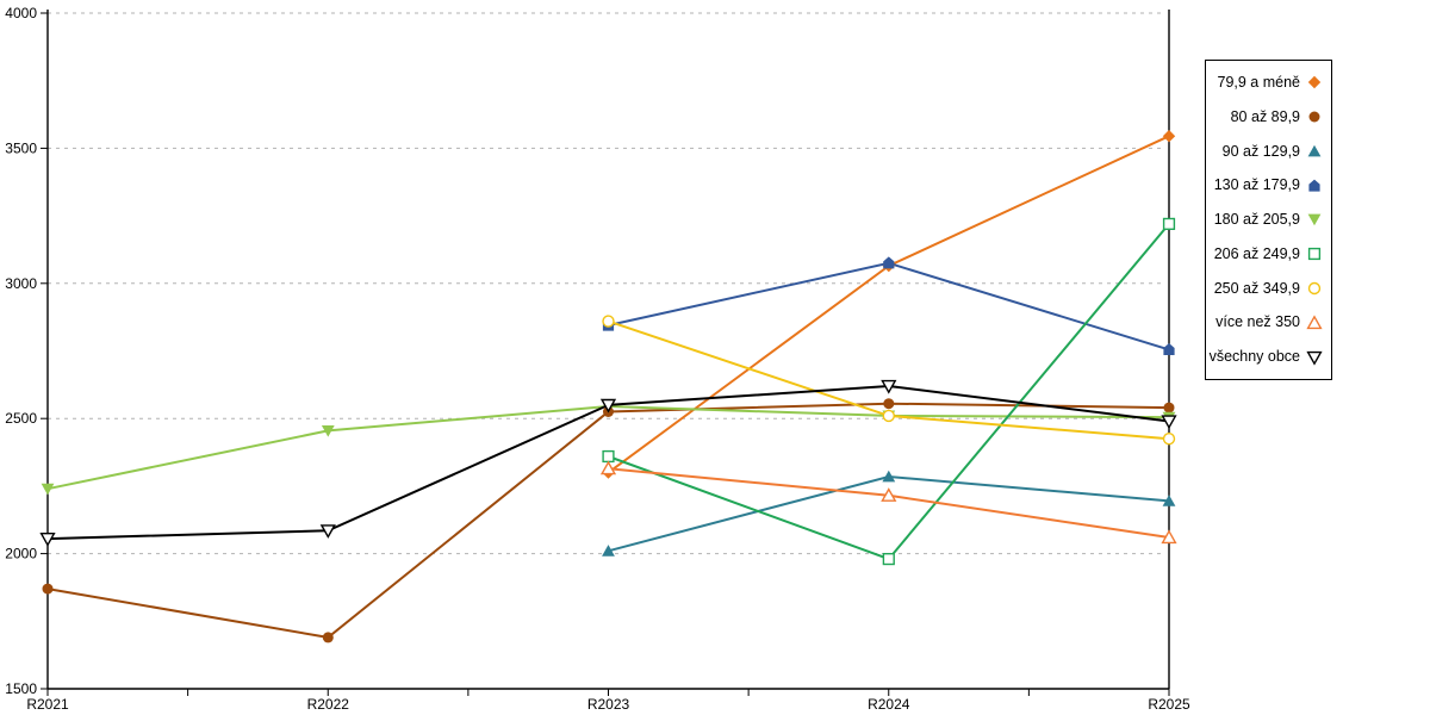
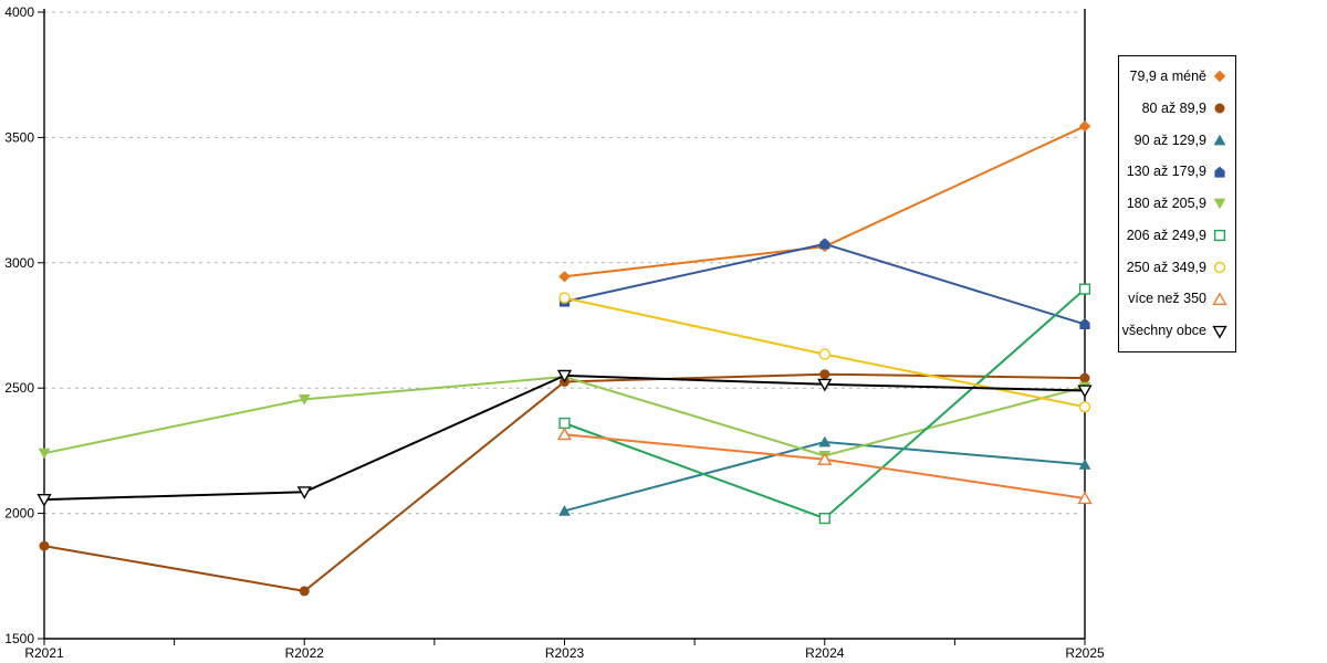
79,9 a méně/R2023: 2300 -> 2940
180 až 205,9/R2024: 2510 -> 2230
250 až 349,9/R2024: 2510 -> 2640
všechny obce/R2024: 2620 -> 2520
206 až 249,9/R2025: 3220 -> 2900
